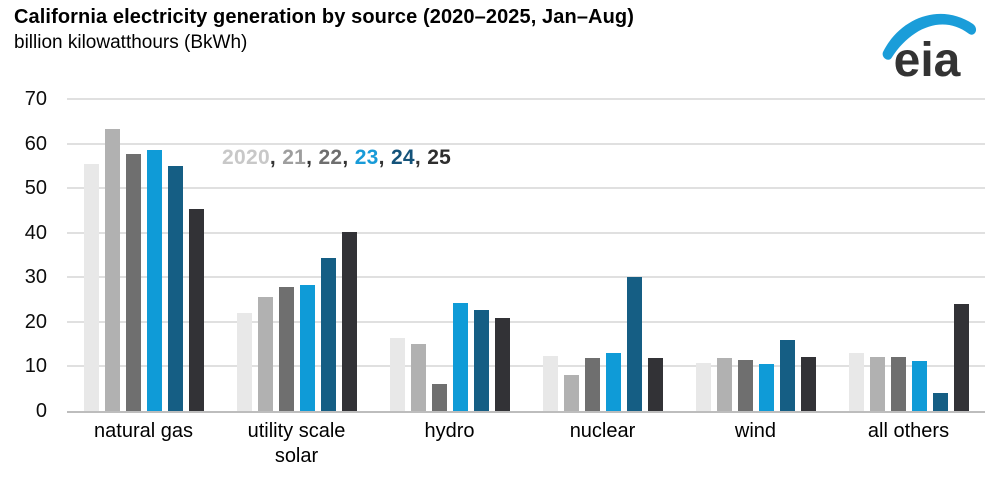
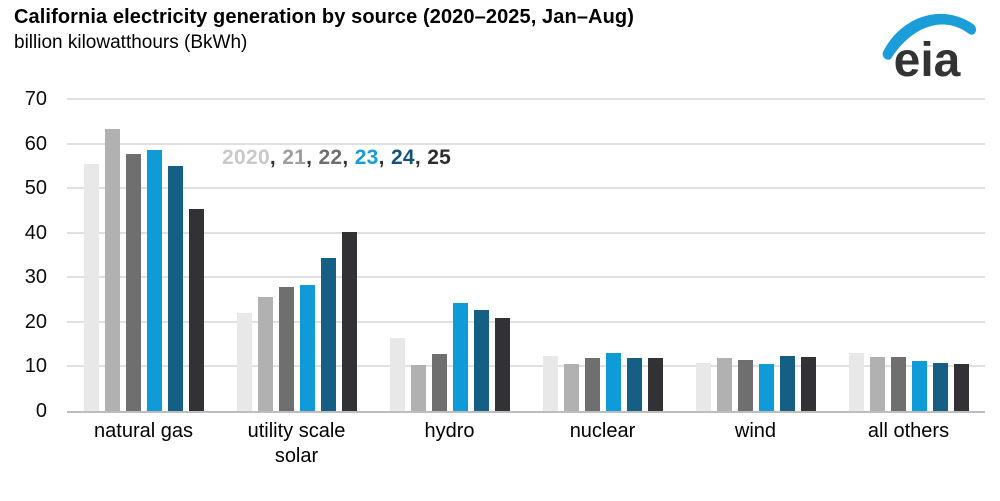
21/hydro: 15 -> 10
22/hydro: 6 -> 13
21/nuclear: 8 -> 11
24/nuclear: 30 -> 12
24/wind: 16 -> 12
24/all others: 4 -> 11
25/all others: 24 -> 10
